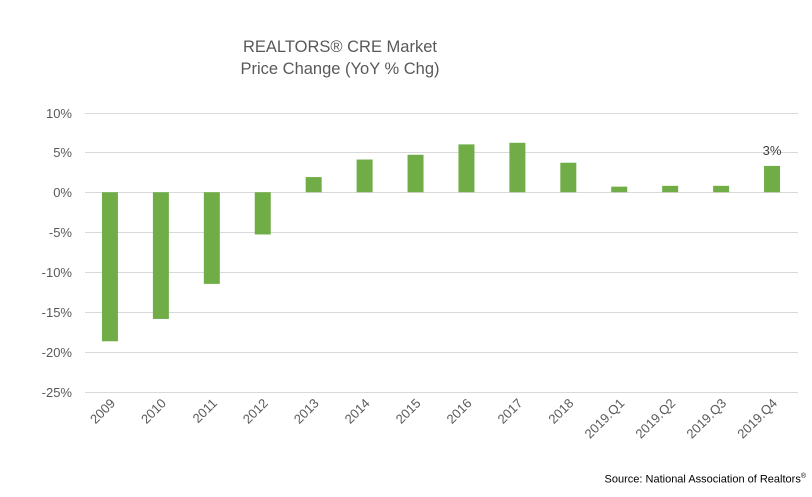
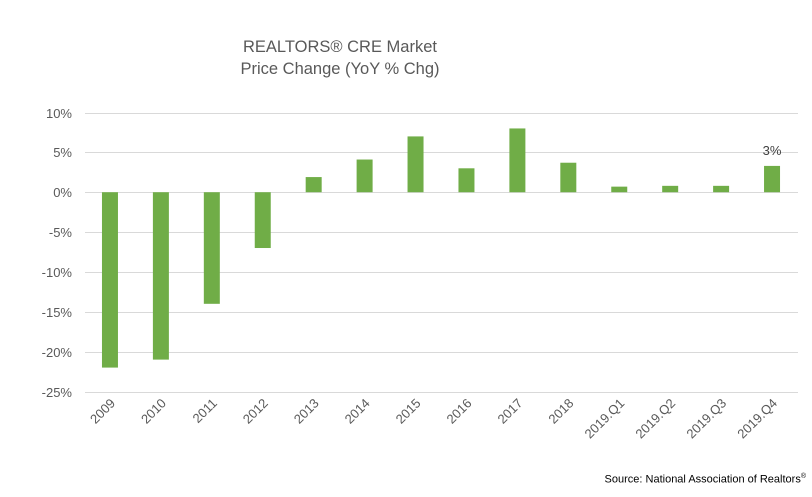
2009: -19% -> -22%
2010: -16% -> -21%
2011: -12% -> -14%
2012: -5% -> -7%
2015: 5% -> 7%
2016: 6% -> 3%
2017: 6% -> 8%
